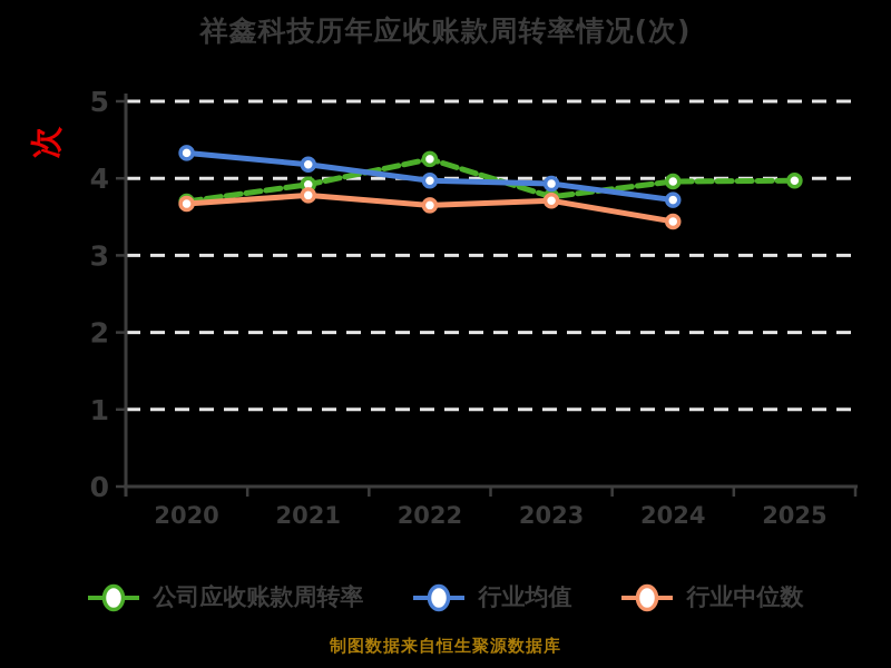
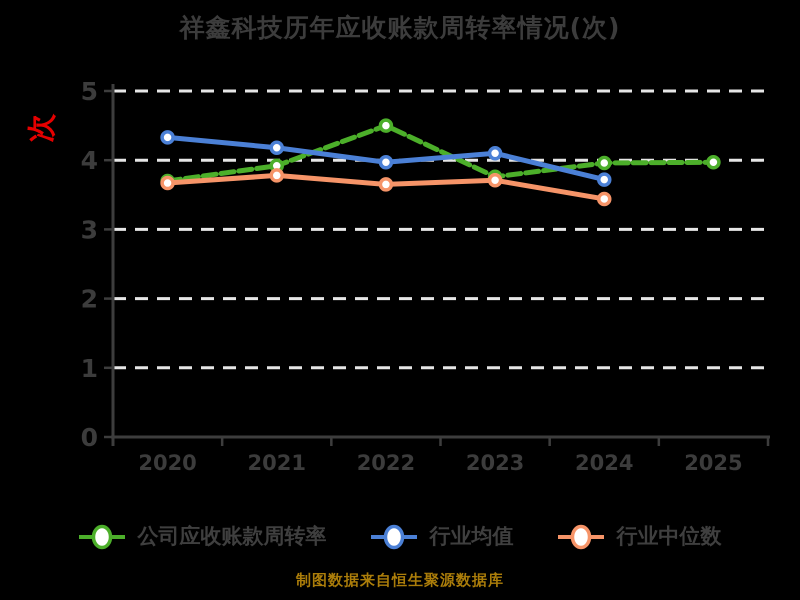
公司应收账款周转率/2022: 4.2 -> 4.5
行业均值/2023: 3.9 -> 4.1
